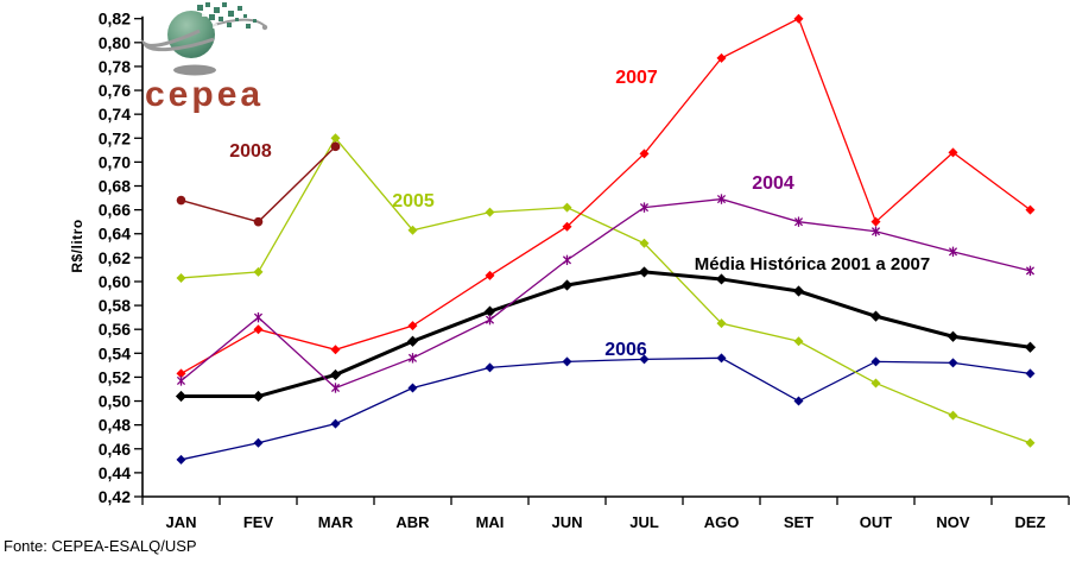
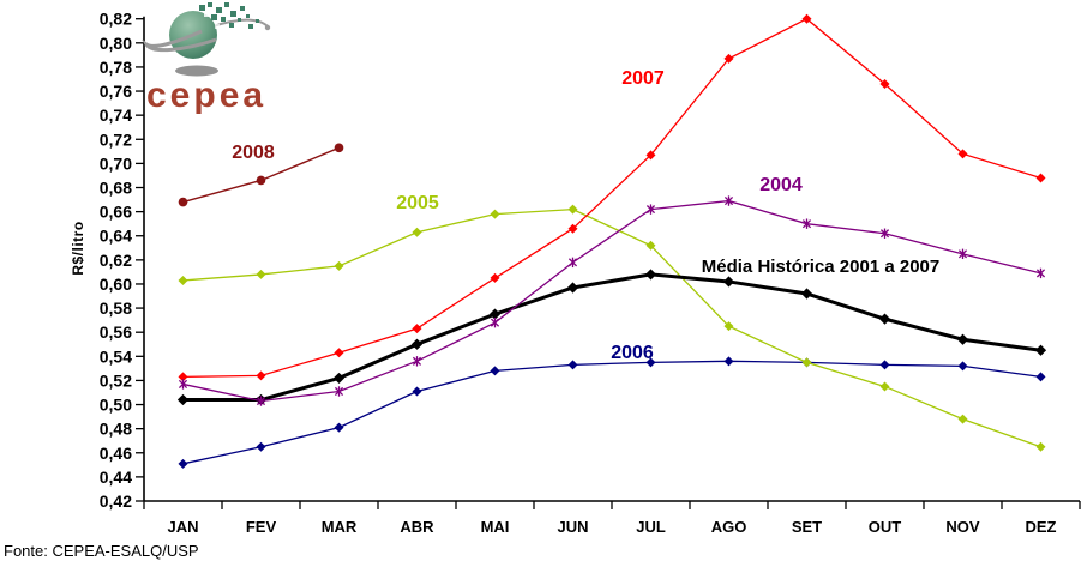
2007/FEV: 0,56 -> 0,52
2004/FEV: 0,57 -> 0,50
2008/FEV: 0,65 -> 0,69
2005/MAR: 0,72 -> 0,61
2006/SET: 0,50 -> 0,54
2005/SET: 0,55 -> 0,54
2007/OUT: 0,65 -> 0,77
2007/DEZ: 0,66 -> 0,69
